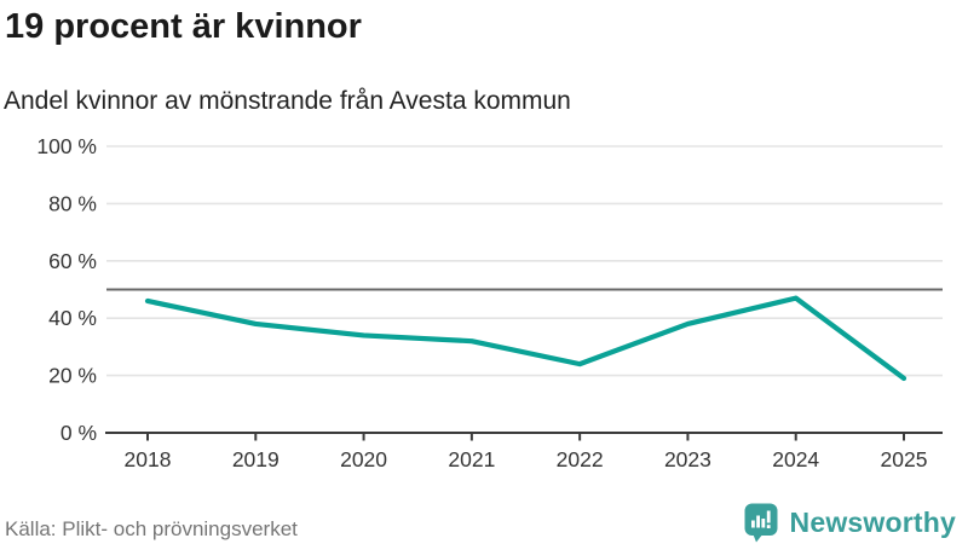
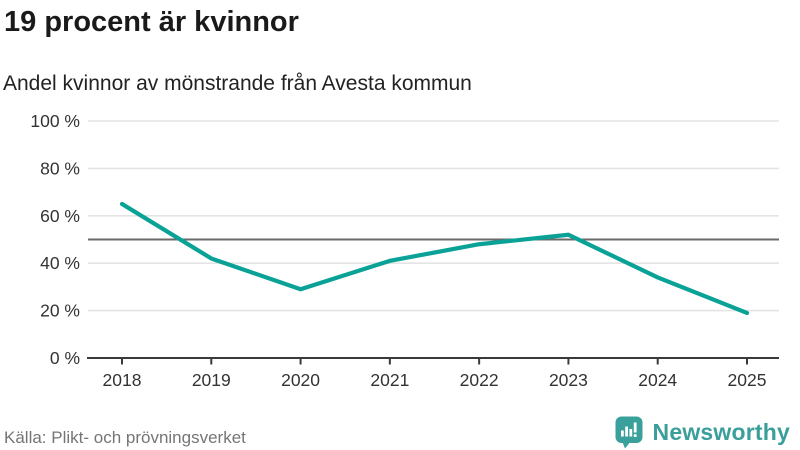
2018: 46% -> 65%
2019: 38% -> 42%
2020: 34% -> 29%
2021: 32% -> 41%
2022: 24% -> 48%
2023: 38% -> 52%
2024: 47% -> 34%
